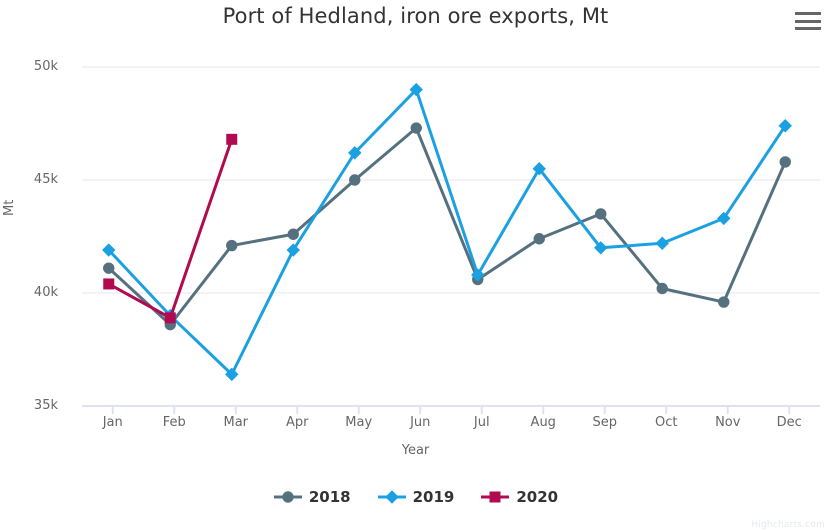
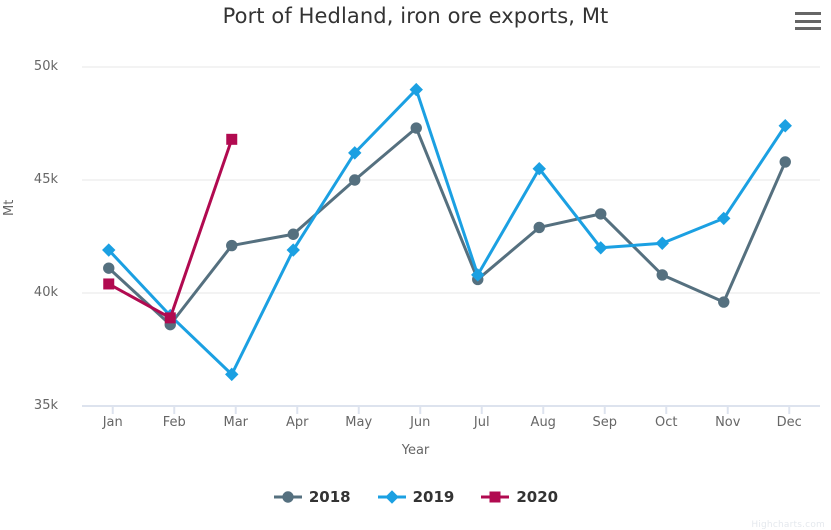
2018/Aug: 42.4k -> 42.9k
2018/Oct: 40.2k -> 40.8k
